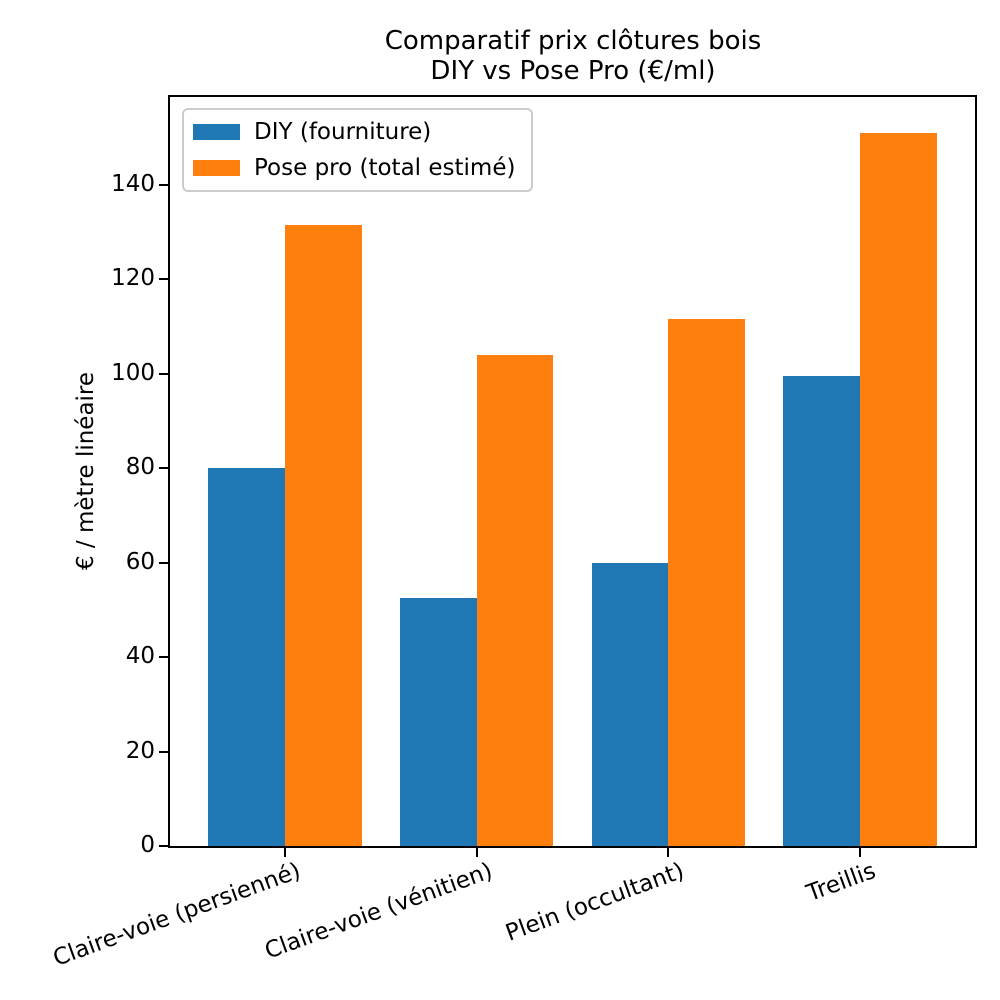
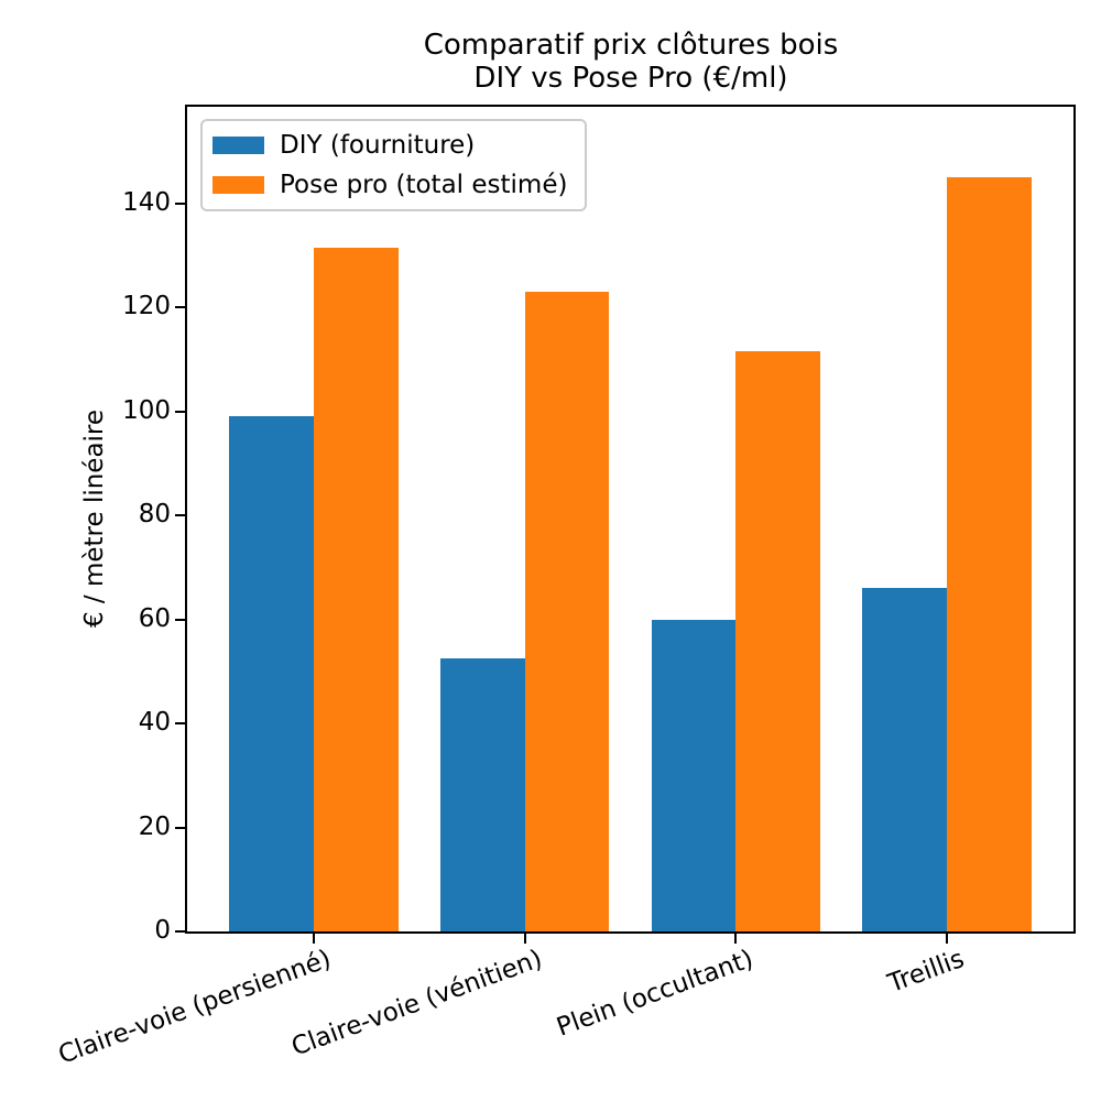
DIY (fourniture)/Claire-voie (persienné): 80 -> 99
Pose pro (total estimé)/Claire-voie (vénitien): 104 -> 123
DIY (fourniture)/Treillis: 100 -> 66
Pose pro (total estimé)/Treillis: 151 -> 145
